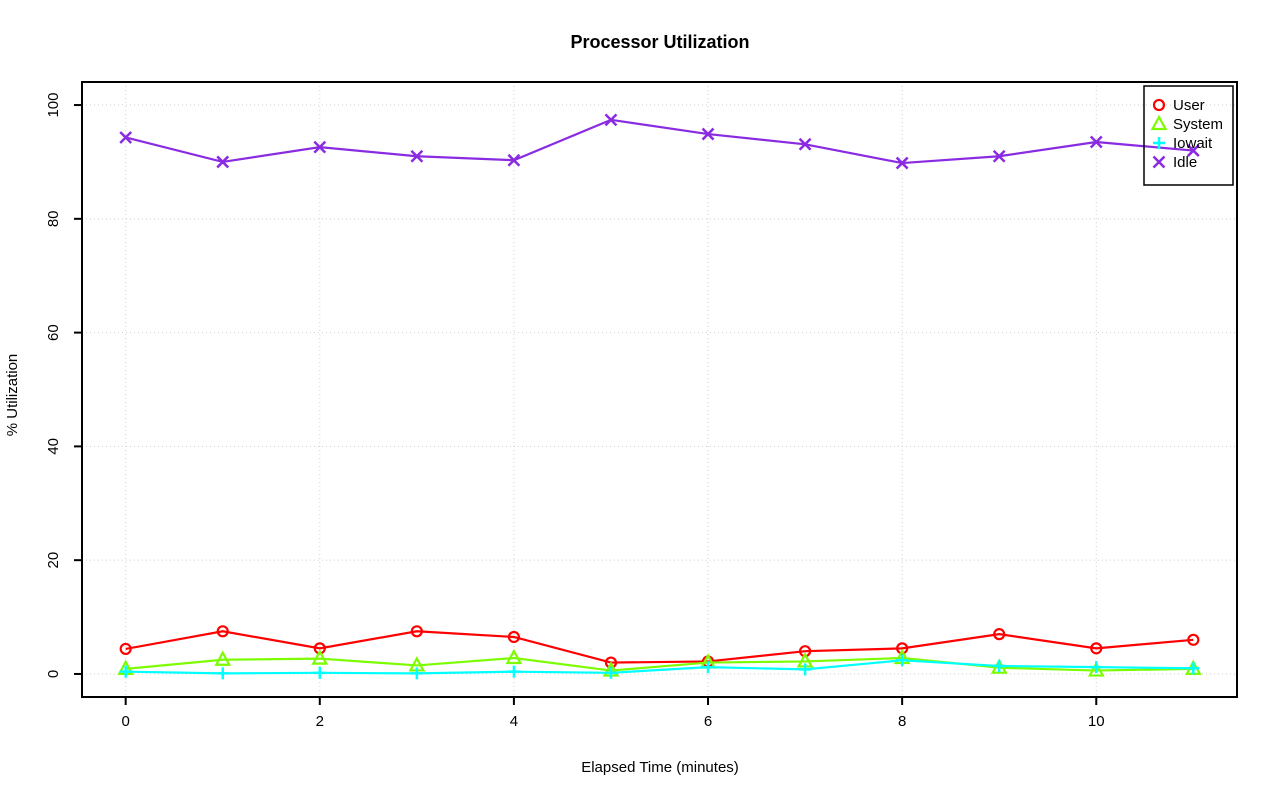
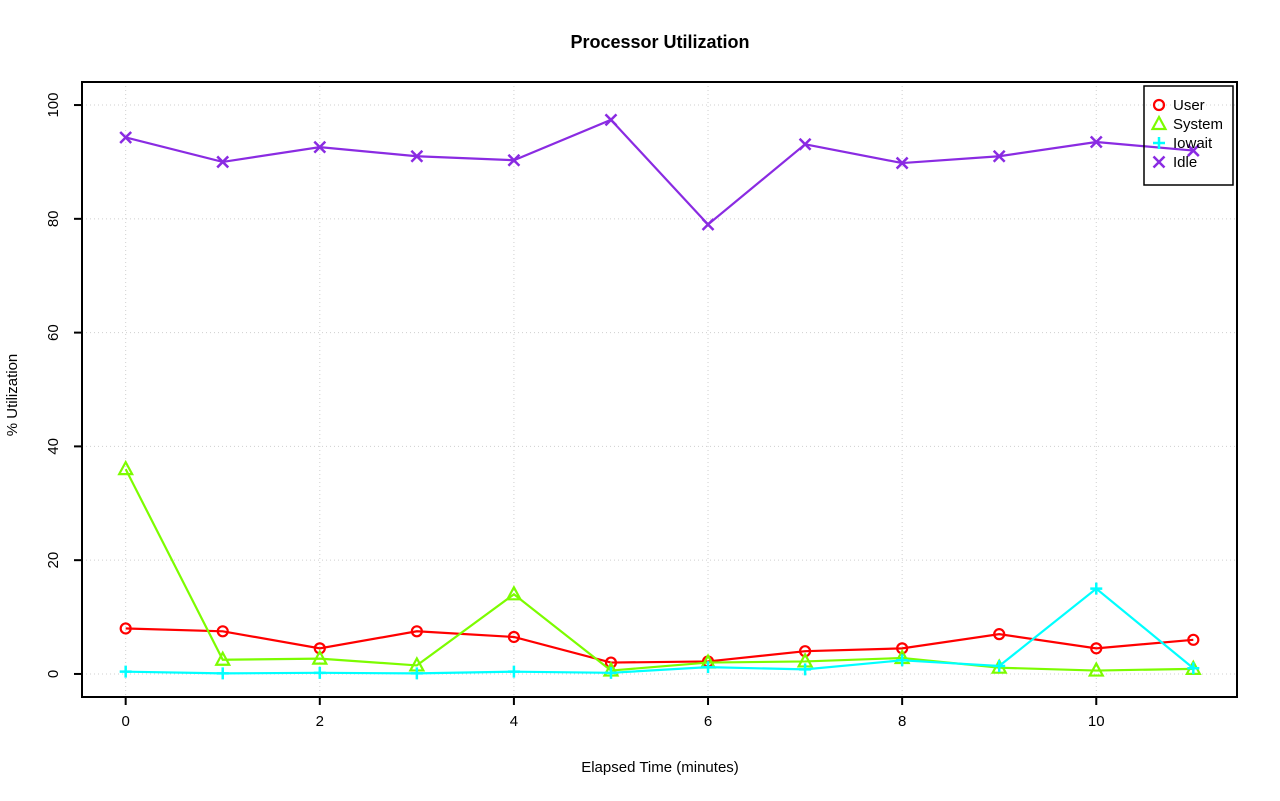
User/0: 4 -> 8
System/0: 1 -> 36
System/4: 3 -> 14
Idle/6: 95 -> 79
Iowait/10: 1 -> 15
